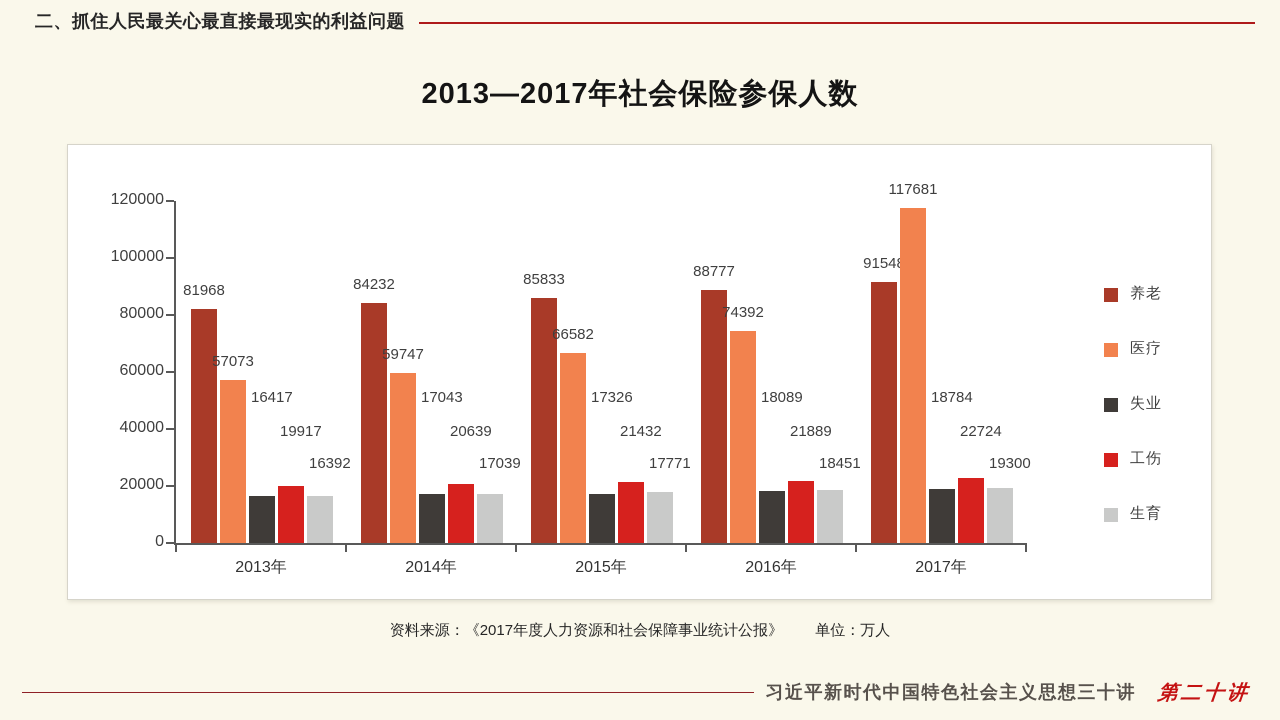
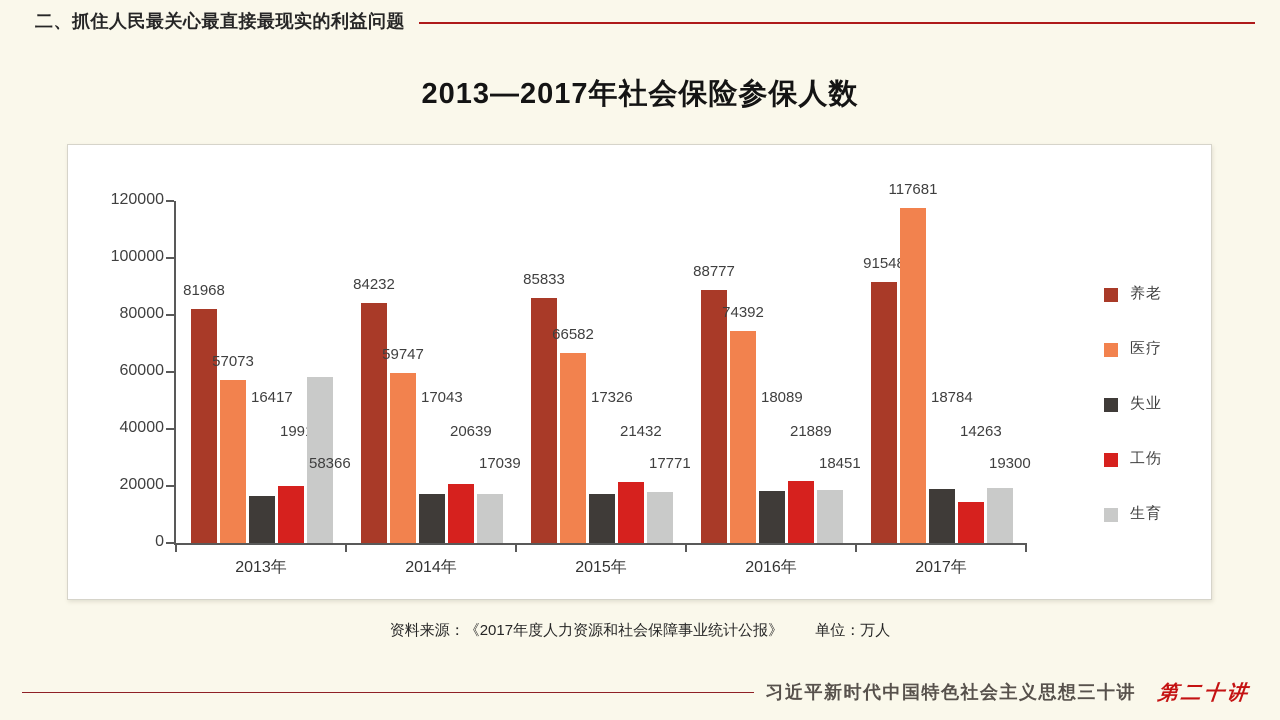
生育/2013年: 16392 -> 58366
工伤/2017年: 22724 -> 14263
